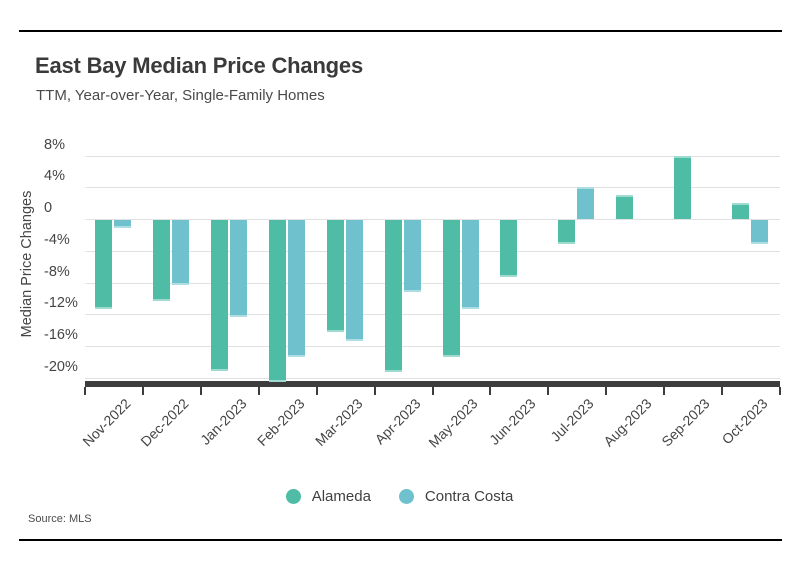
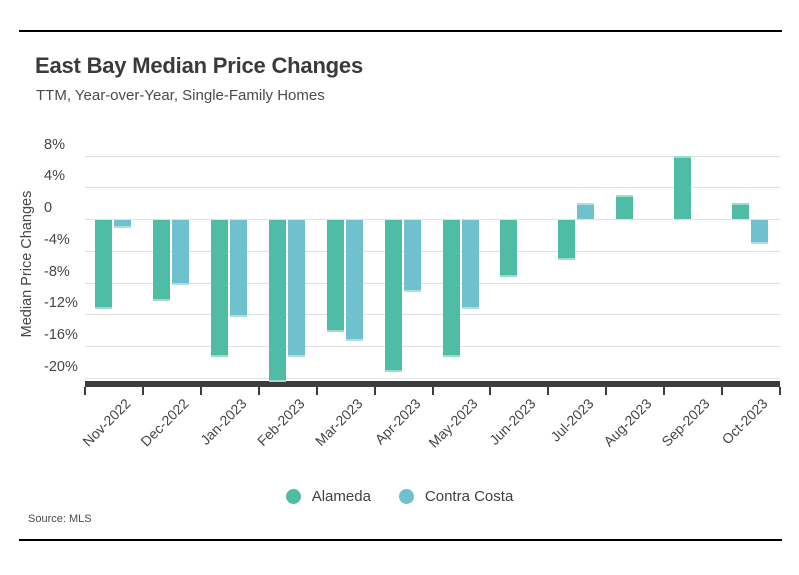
Alameda/Jan-2023: -19% -> -17%
Alameda/Jul-2023: -3% -> -5%
Contra Costa/Jul-2023: 4% -> 2%
